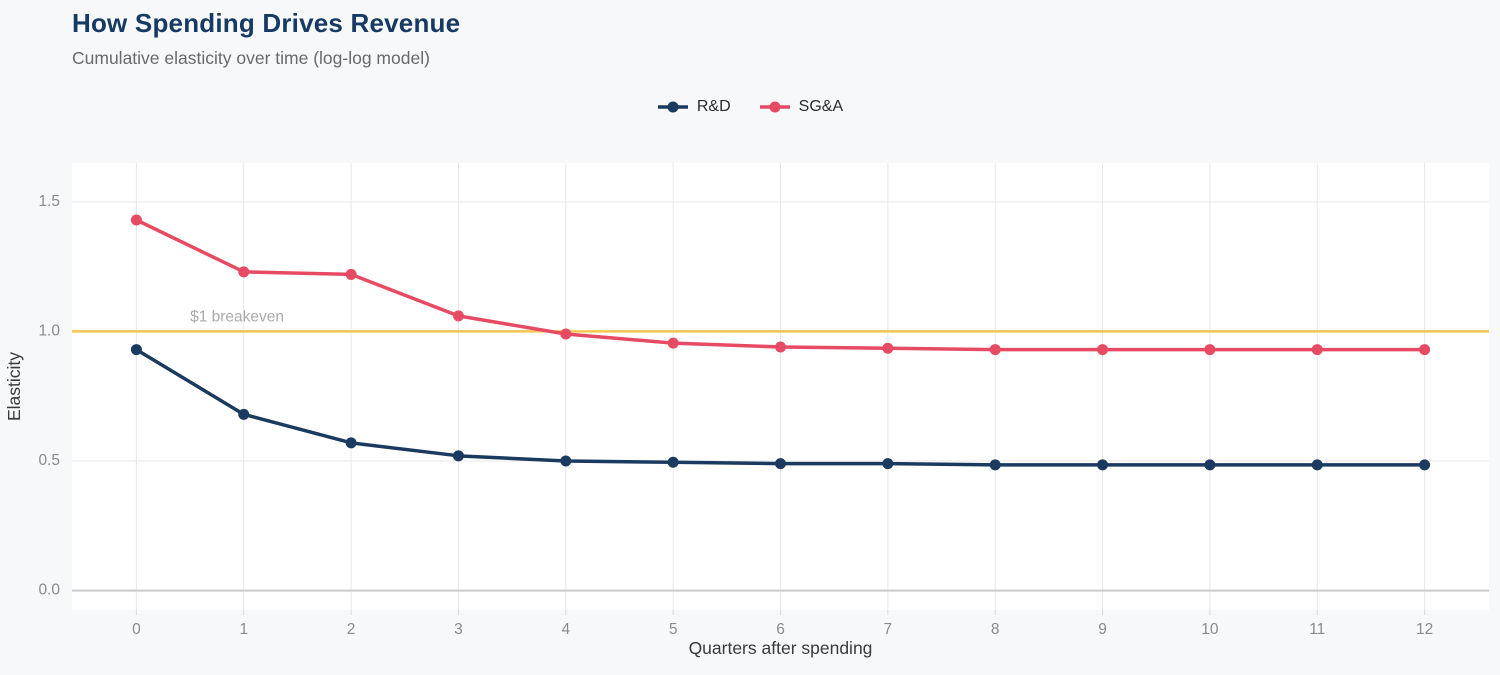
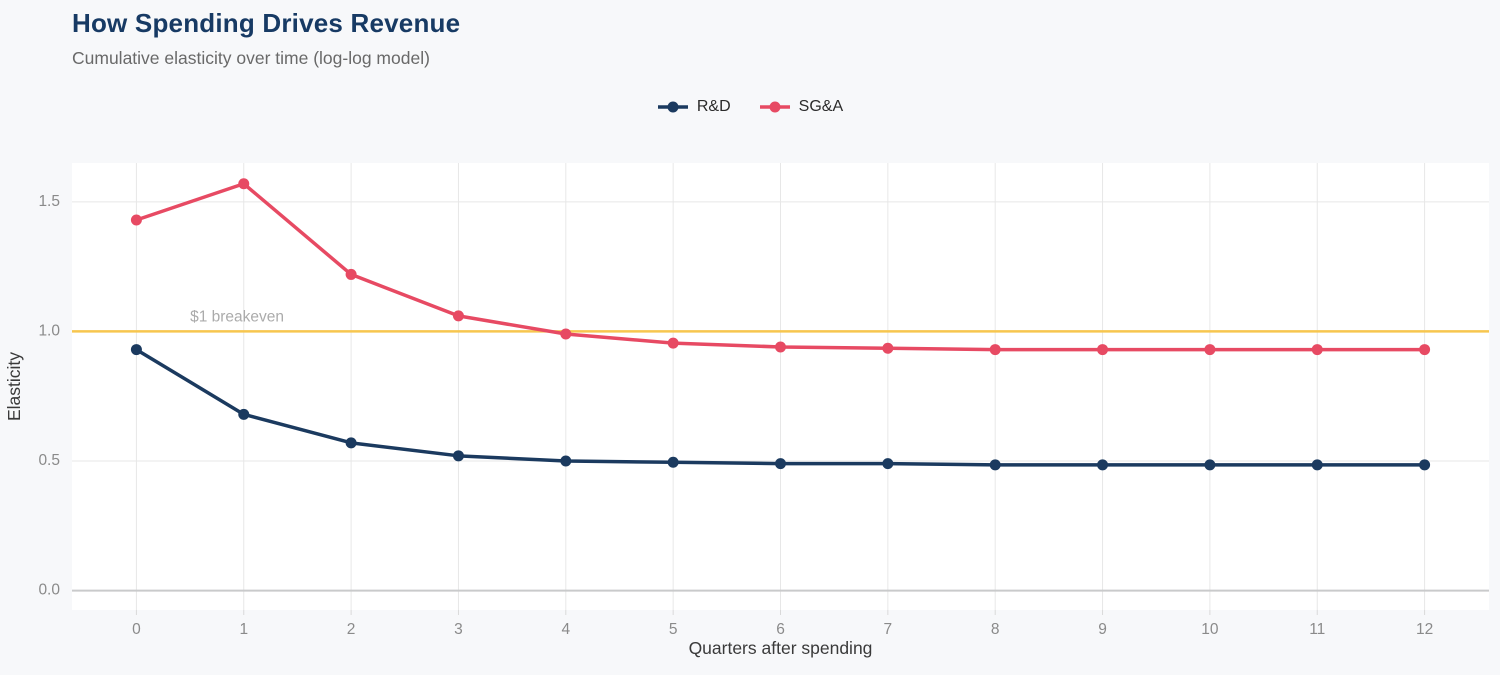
SG&A/1: 1.23 -> 1.57
